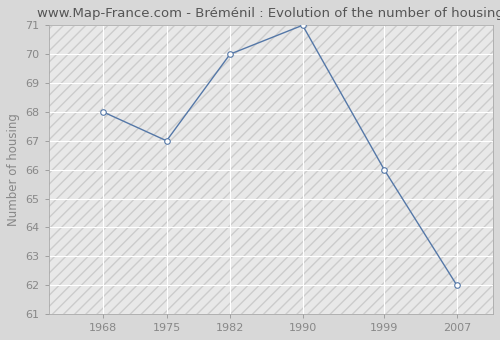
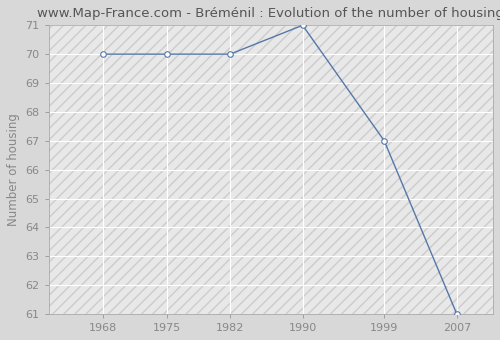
1968: 68 -> 70
1975: 67 -> 70
1999: 66 -> 67
2007: 62 -> 61
